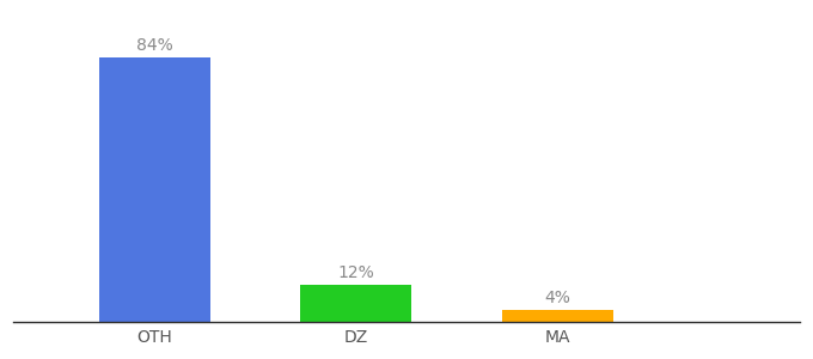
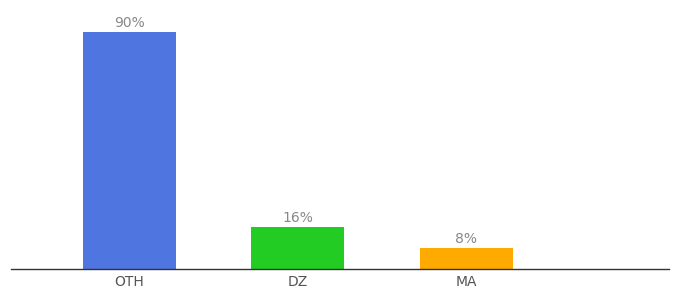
OTH: 84% -> 90%
DZ: 12% -> 16%
MA: 4% -> 8%
